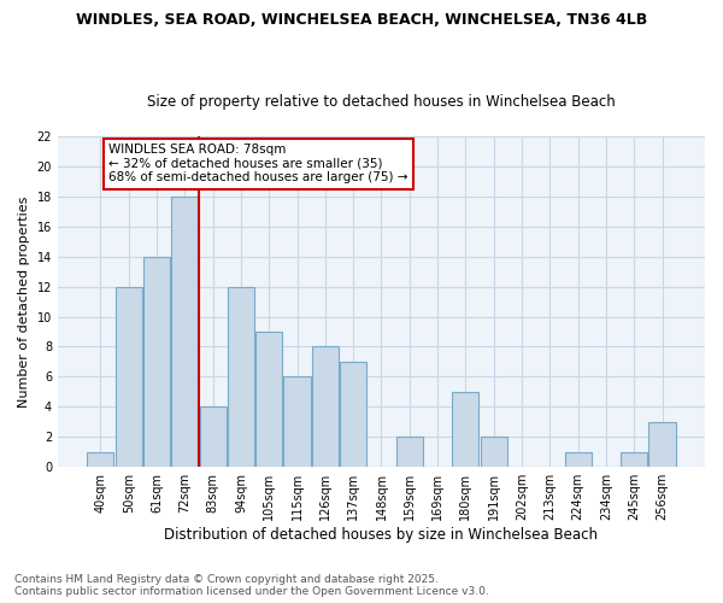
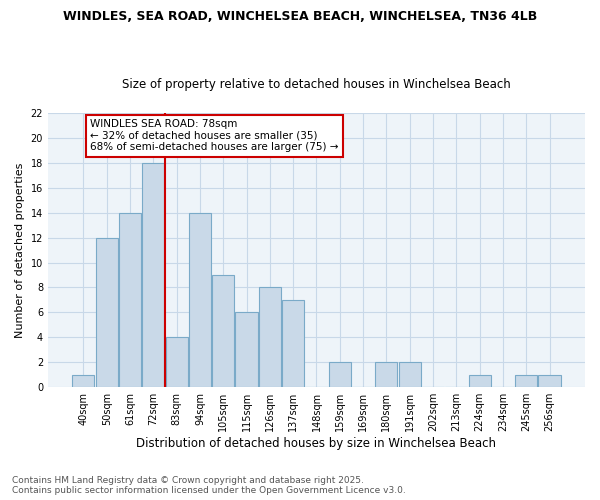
94sqm: 12 -> 14
180sqm: 5 -> 2
256sqm: 3 -> 1
